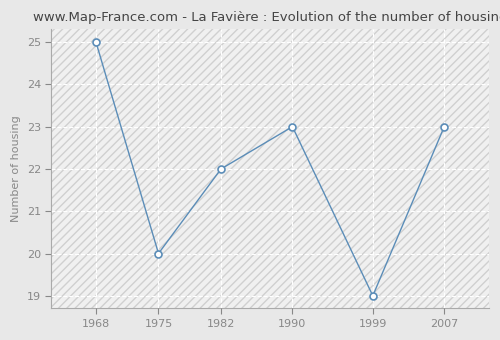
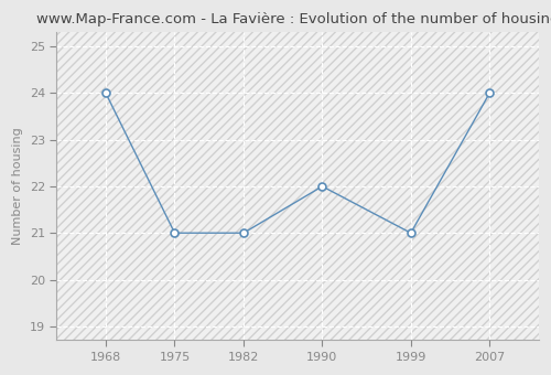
1968: 25 -> 24
1975: 20 -> 21
1982: 22 -> 21
1990: 23 -> 22
1999: 19 -> 21
2007: 23 -> 24
